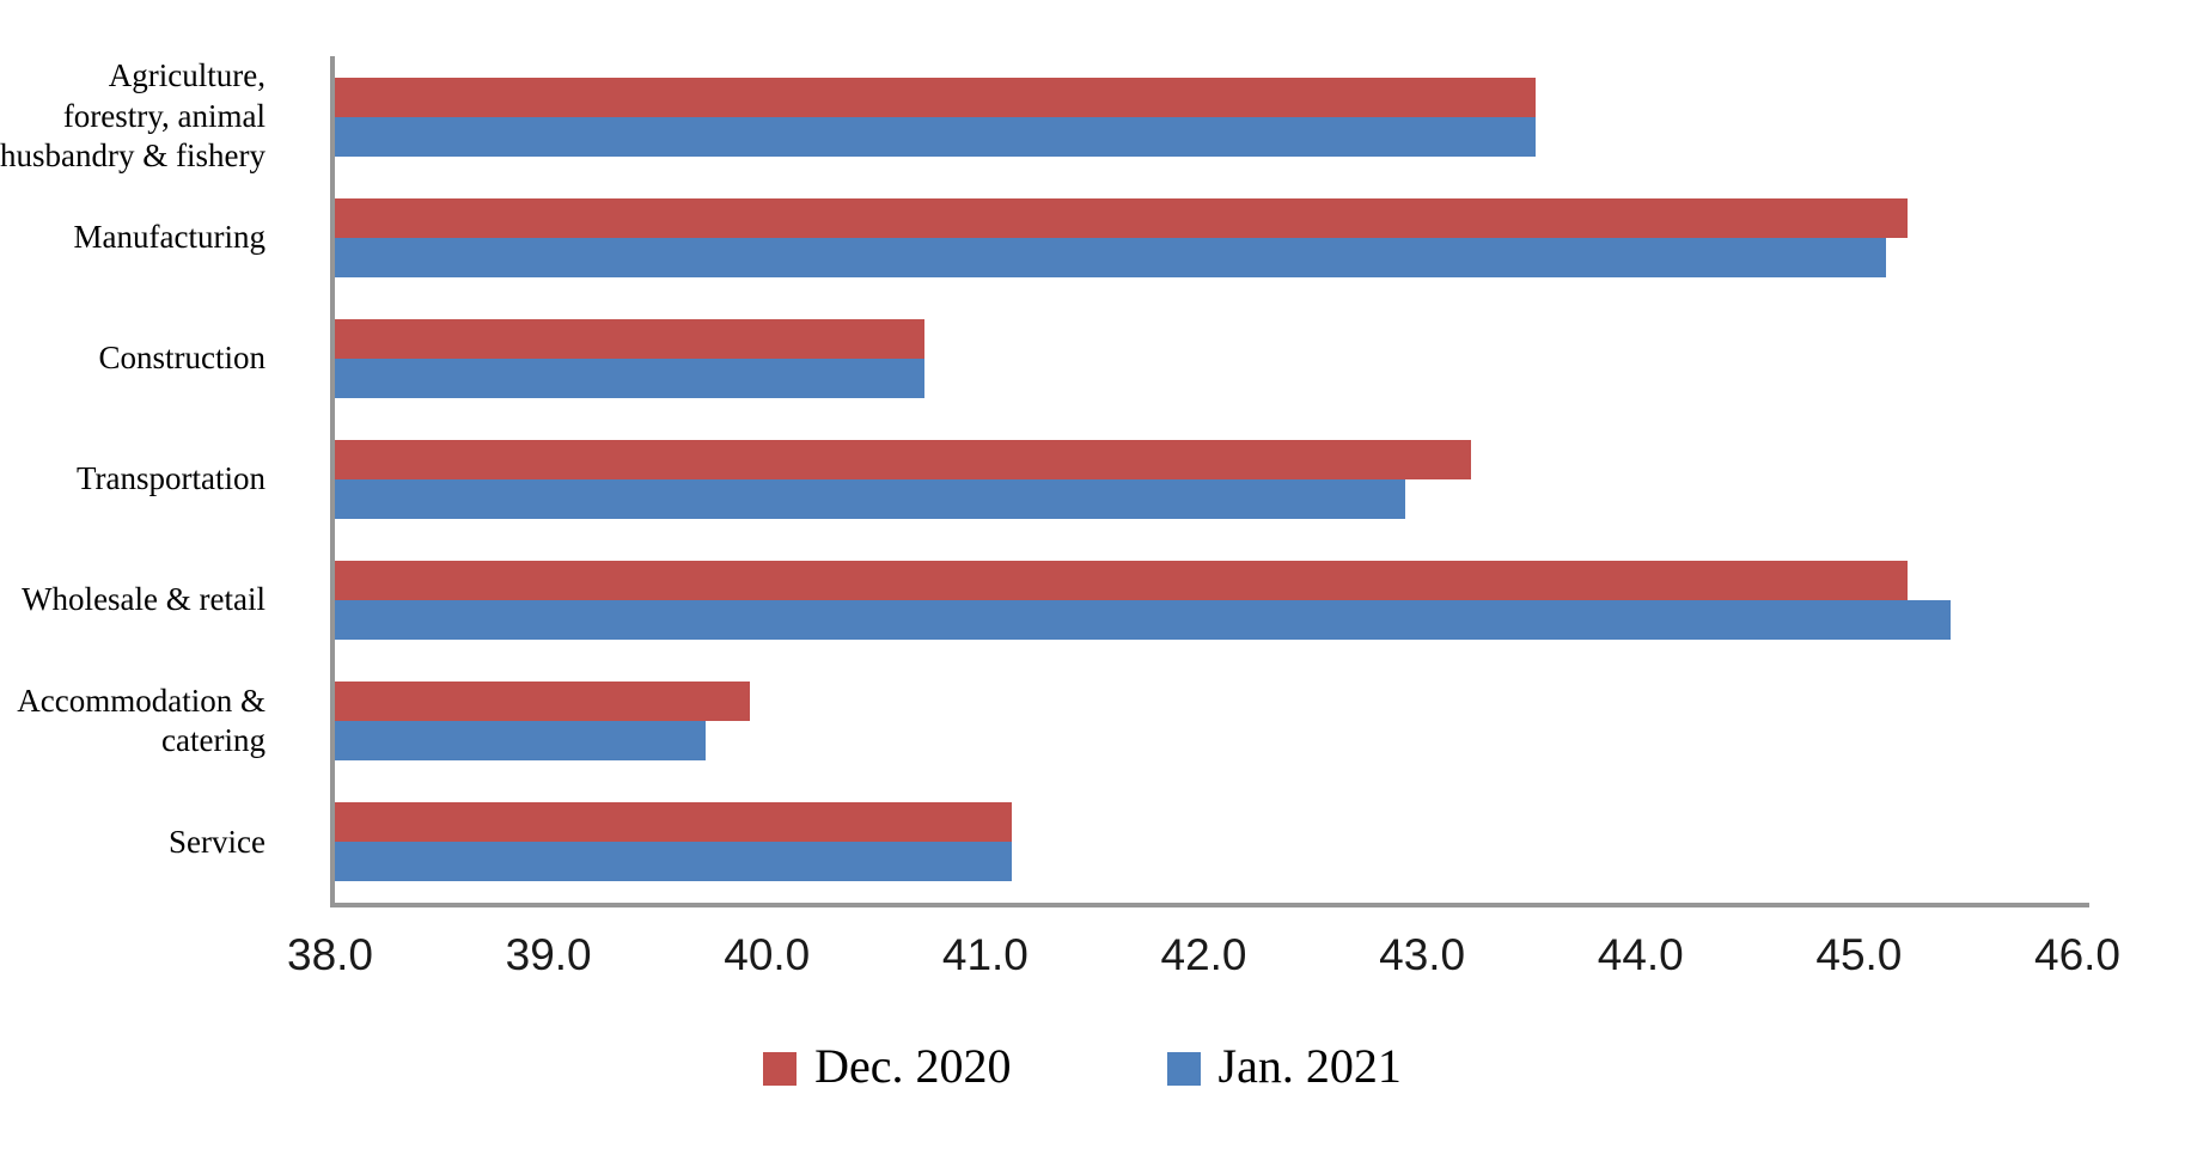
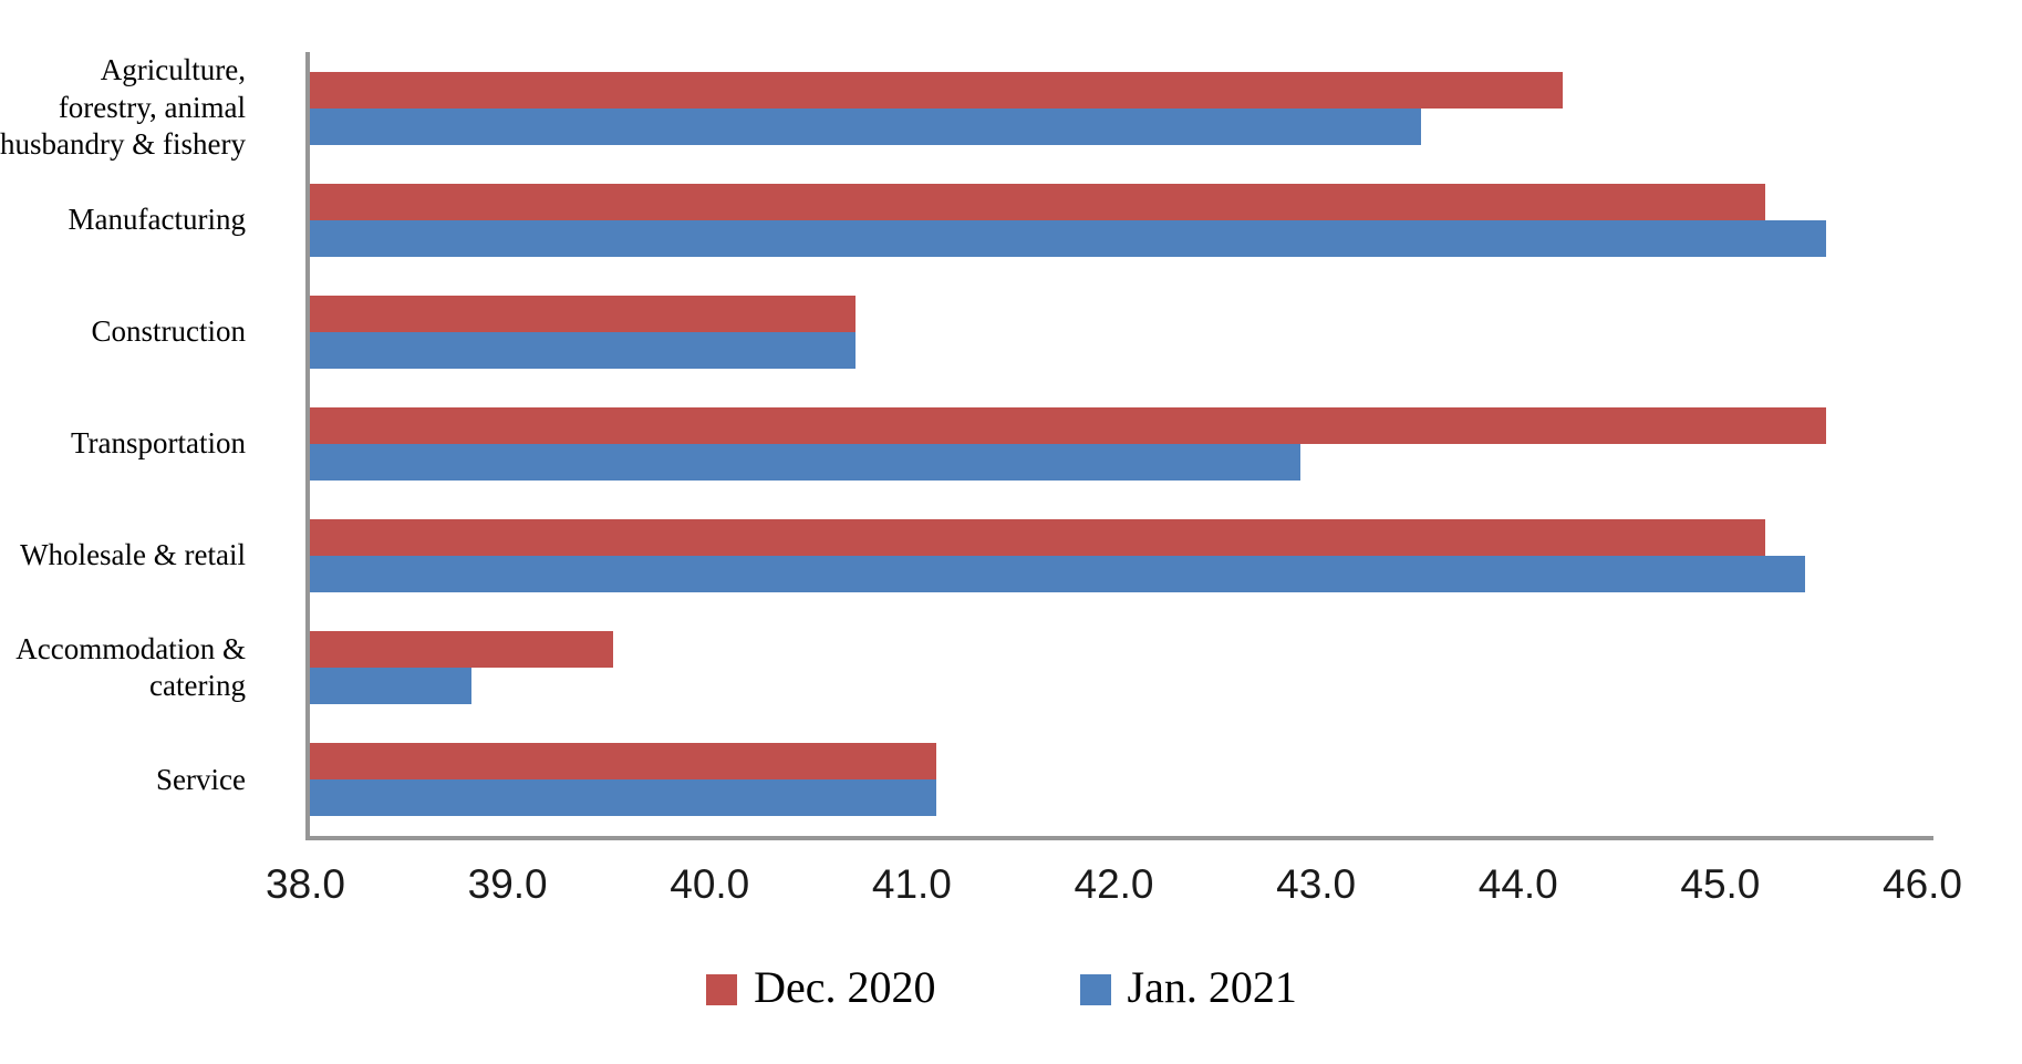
Dec. 2020/Agriculture, forestry, animal husbandry & fishery: 43.5 -> 44.2
Jan. 2021/Manufacturing: 45.1 -> 45.5
Dec. 2020/Transportation: 43.2 -> 45.5
Dec. 2020/Accommodation & catering: 39.9 -> 39.5
Jan. 2021/Accommodation & catering: 39.7 -> 38.8
